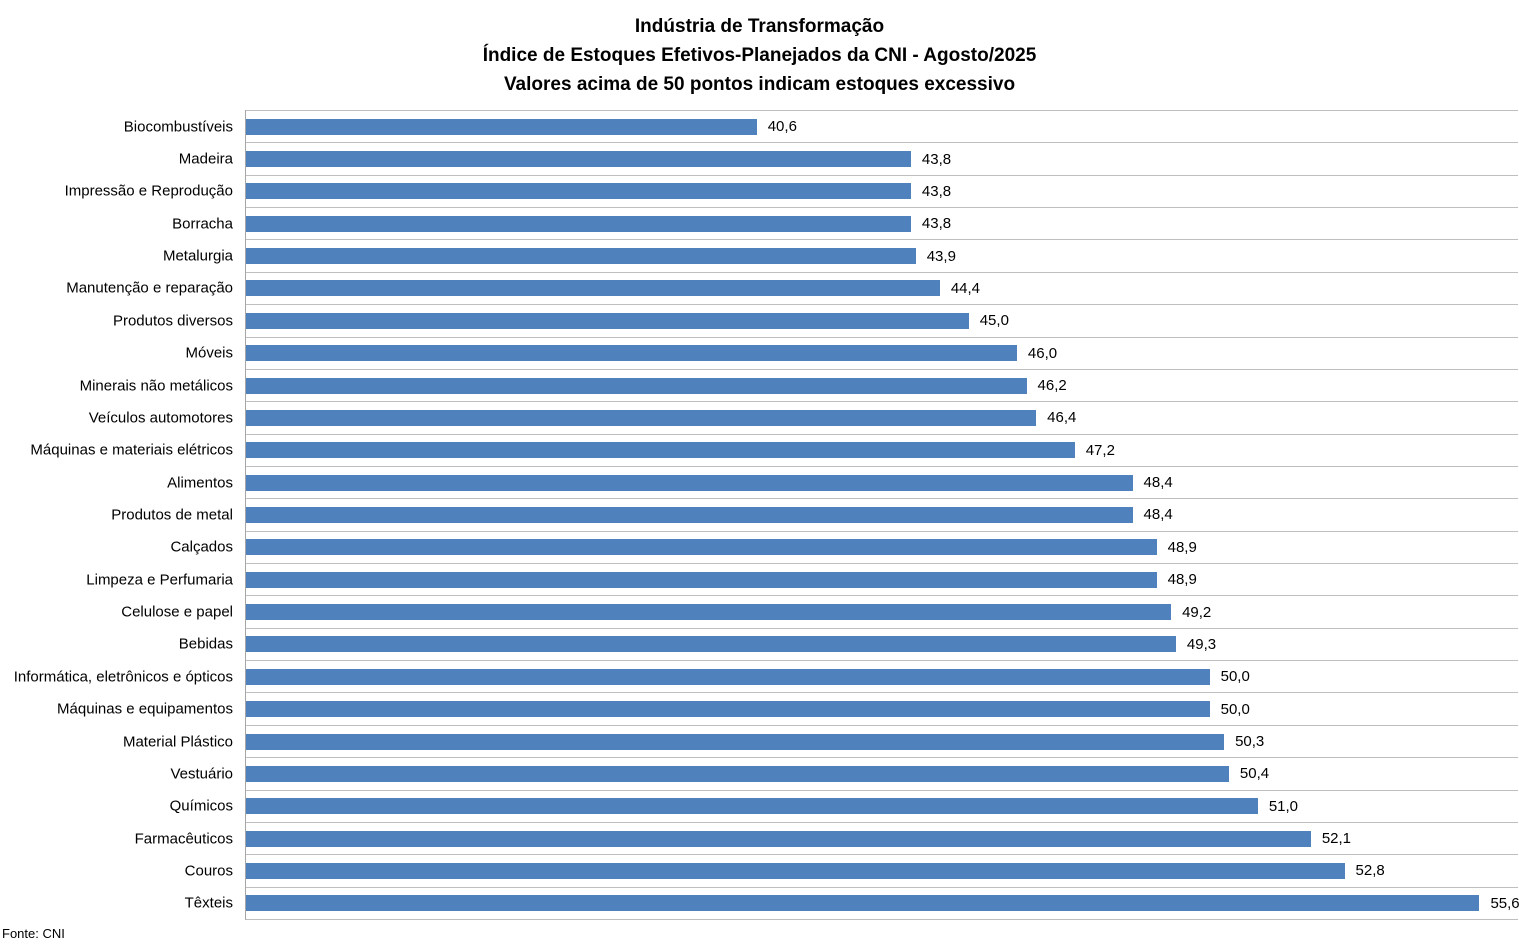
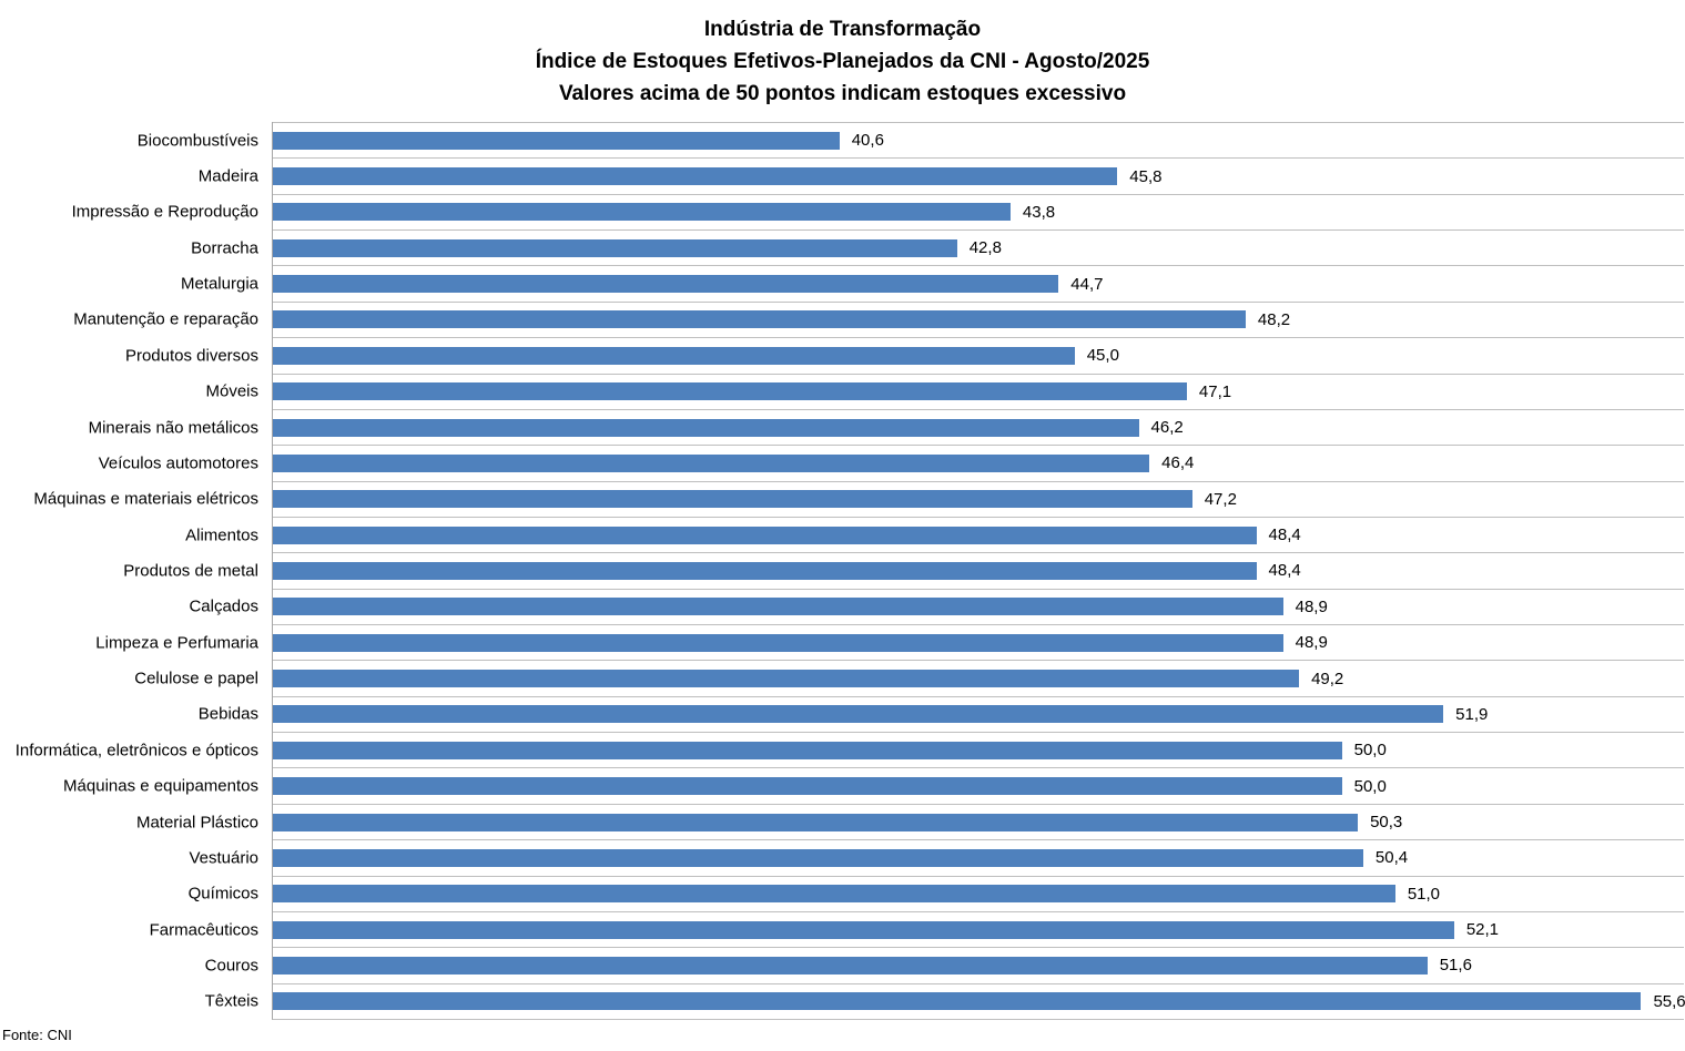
Madeira: 43,8 -> 45,8
Borracha: 43,8 -> 42,8
Metalurgia: 43,9 -> 44,7
Manutenção e reparação: 44,4 -> 48,2
Móveis: 46,0 -> 47,1
Bebidas: 49,3 -> 51,9
Couros: 52,8 -> 51,6
